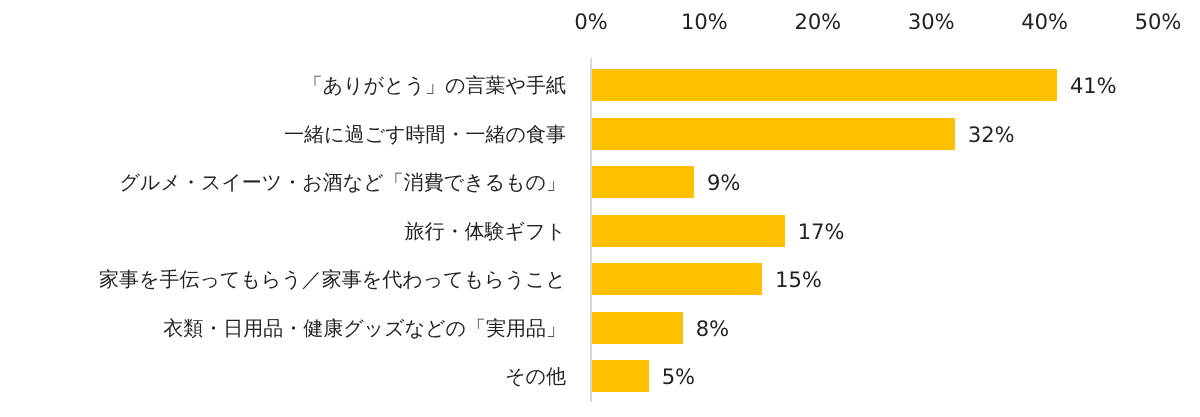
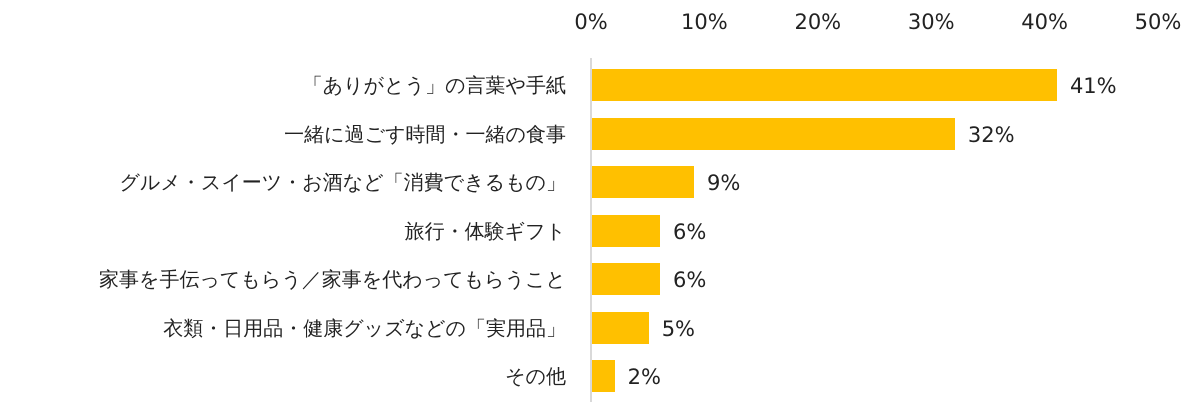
旅行・体験ギフト: 17% -> 6%
家事を手伝ってもらう／家事を代わってもらうこと: 15% -> 6%
衣類・日用品・健康グッズなどの「実用品」: 8% -> 5%
その他: 5% -> 2%
